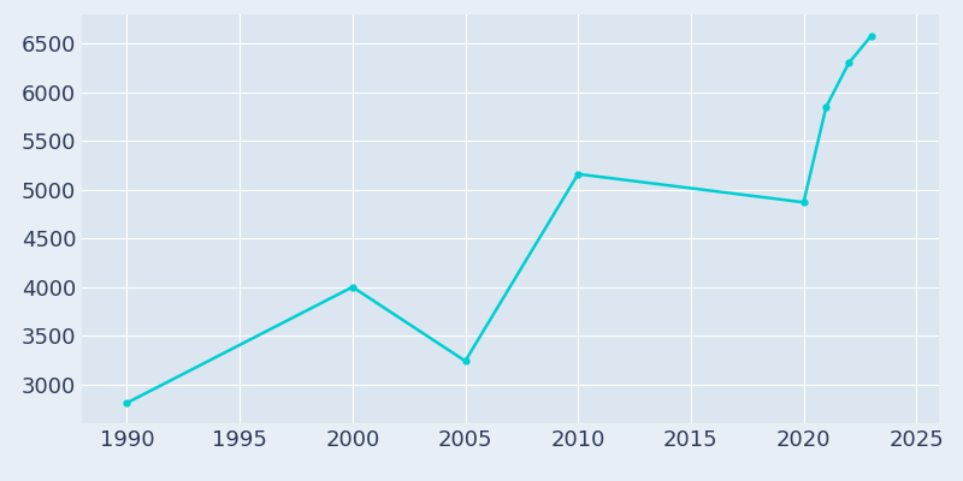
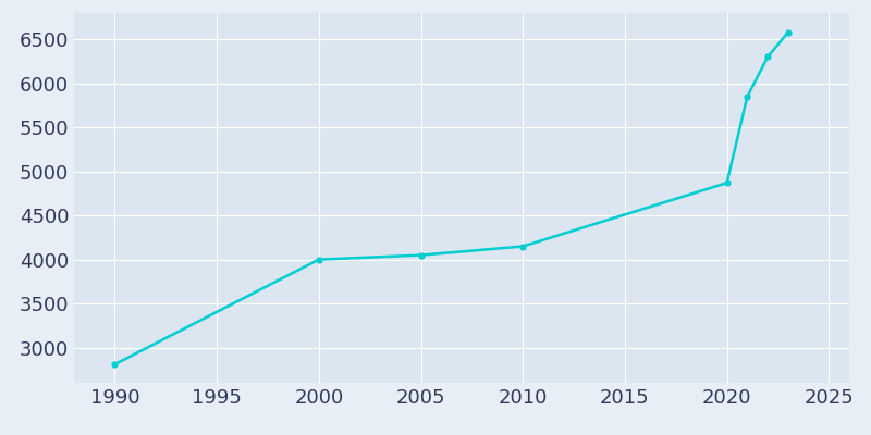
2005: 3240 -> 4050
2010: 5160 -> 4150
